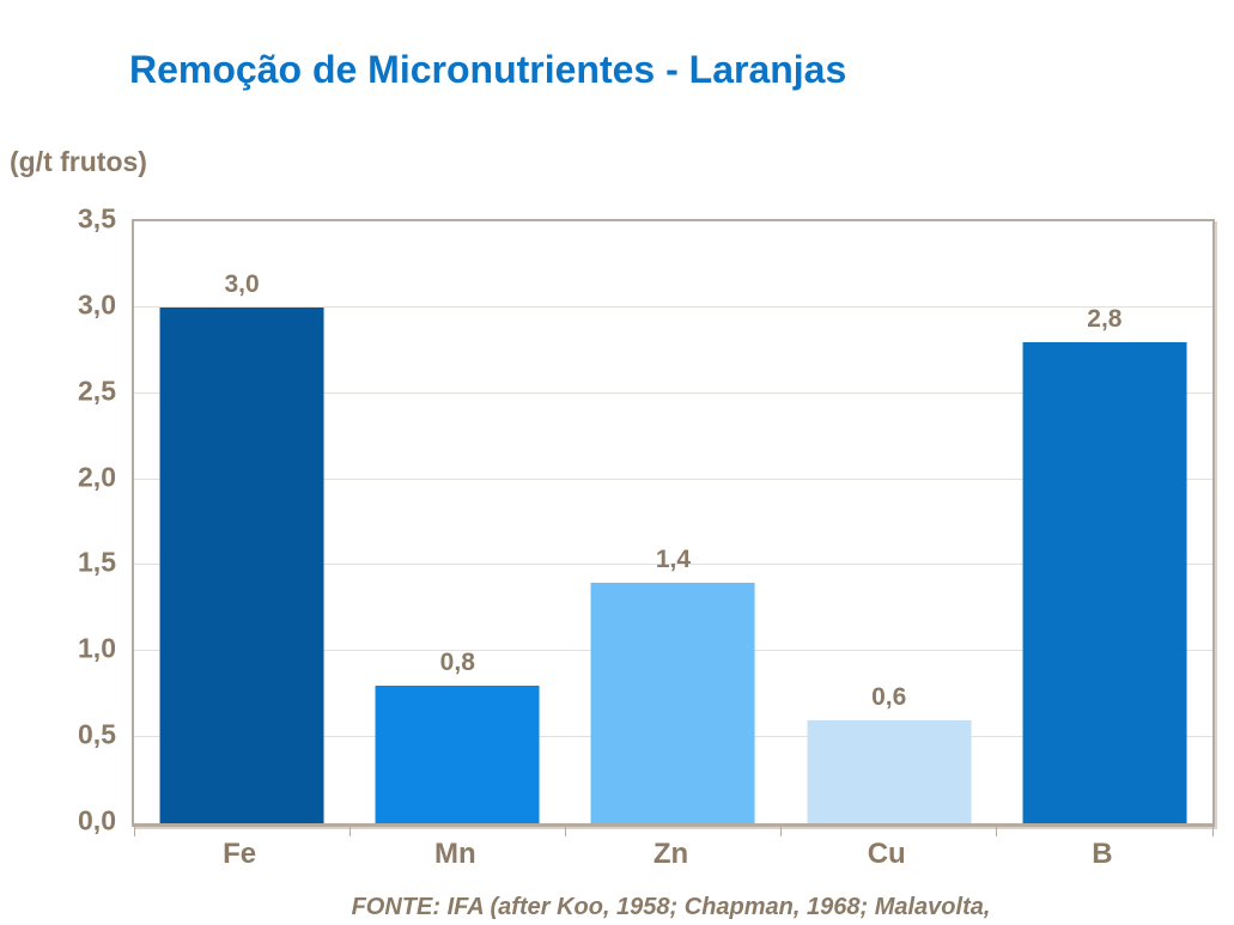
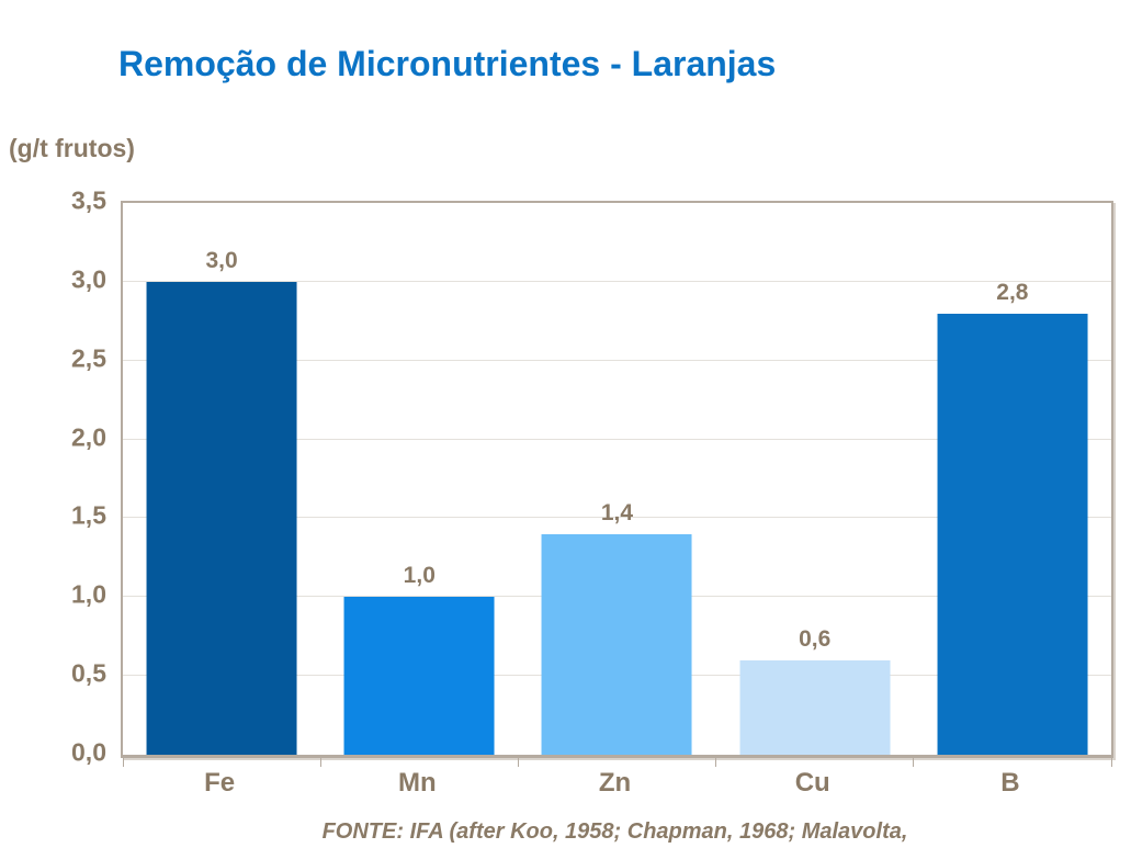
Mn: 0,8 -> 1,0
